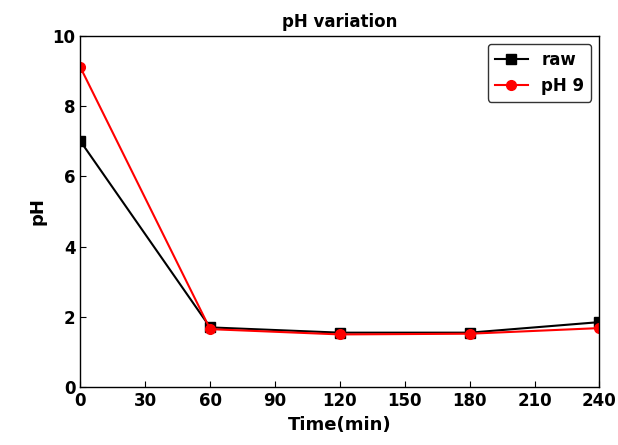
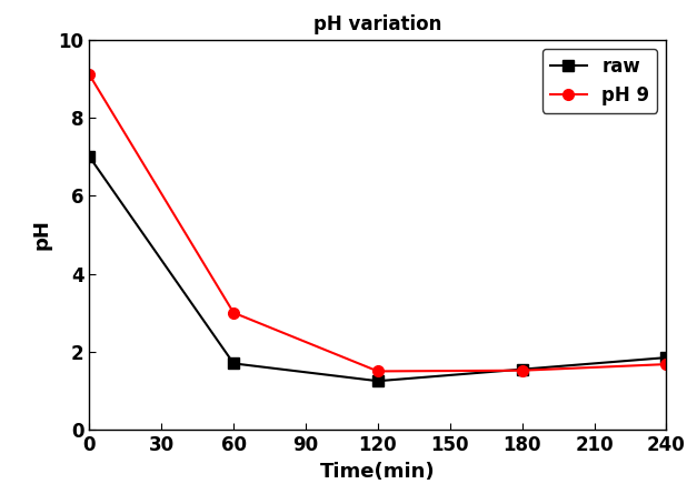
pH 9/60: 1.65 -> 3.00
raw/120: 1.55 -> 1.25
